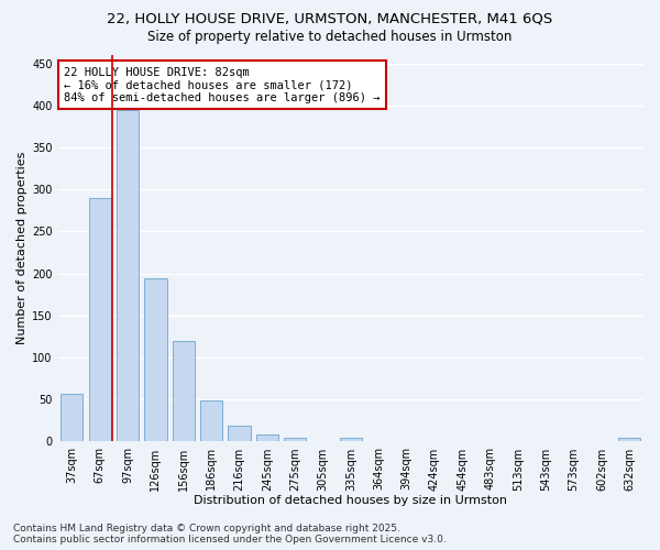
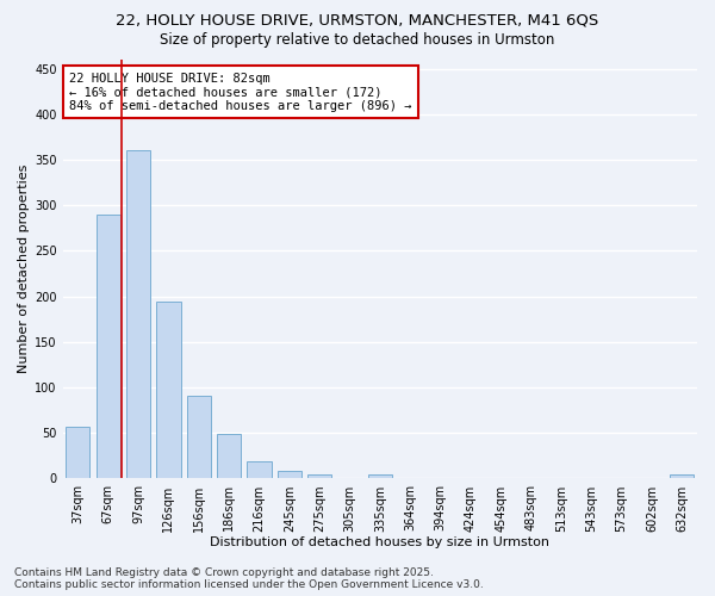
97sqm: 394 -> 360
156sqm: 120 -> 91
